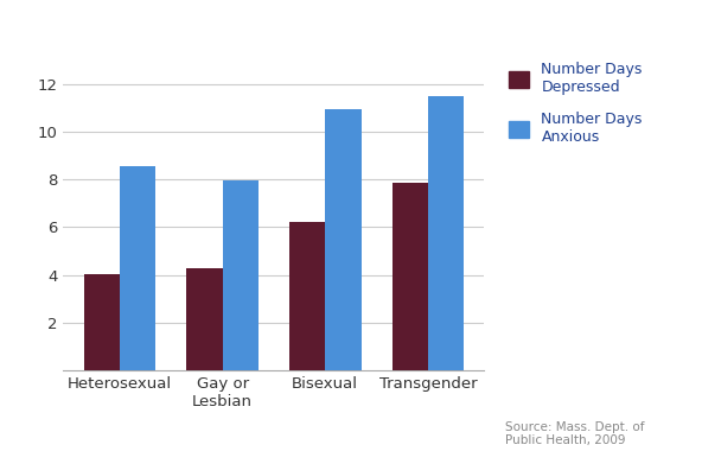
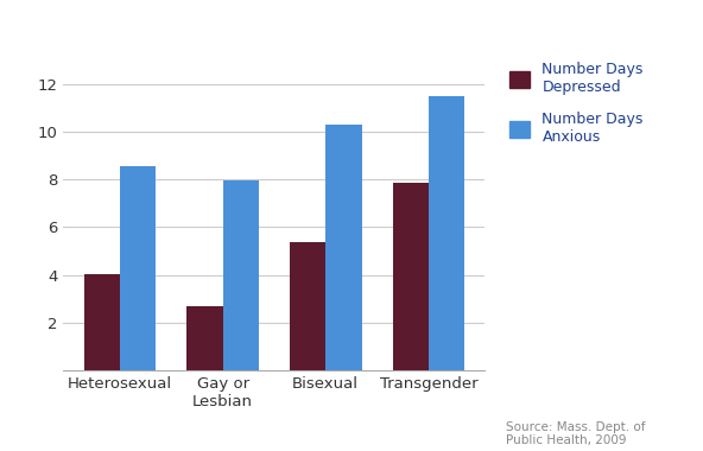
Number Days Depressed/Gay or Lesbian: 4.30 -> 2.70
Number Days Depressed/Bisexual: 6.20 -> 5.35
Number Days Anxious/Bisexual: 10.95 -> 10.30
